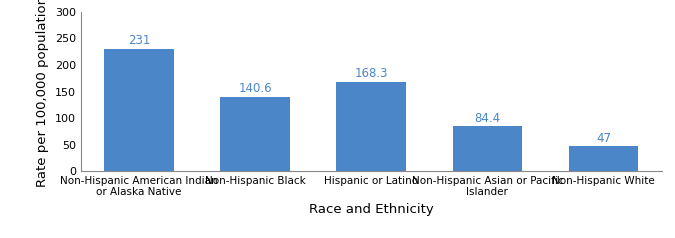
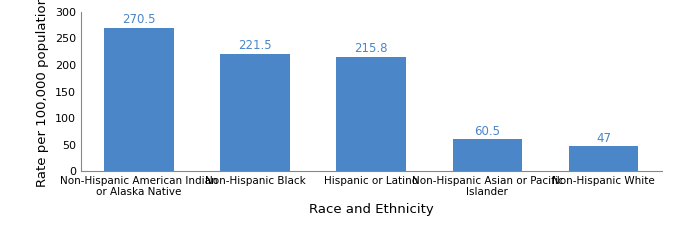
Non-Hispanic American Indian or Alaska Native: 231 -> 270.5
Non-Hispanic Black: 140.6 -> 221.5
Hispanic or Latino: 168.3 -> 215.8
Non-Hispanic Asian or Pacific Islander: 84.4 -> 60.5
